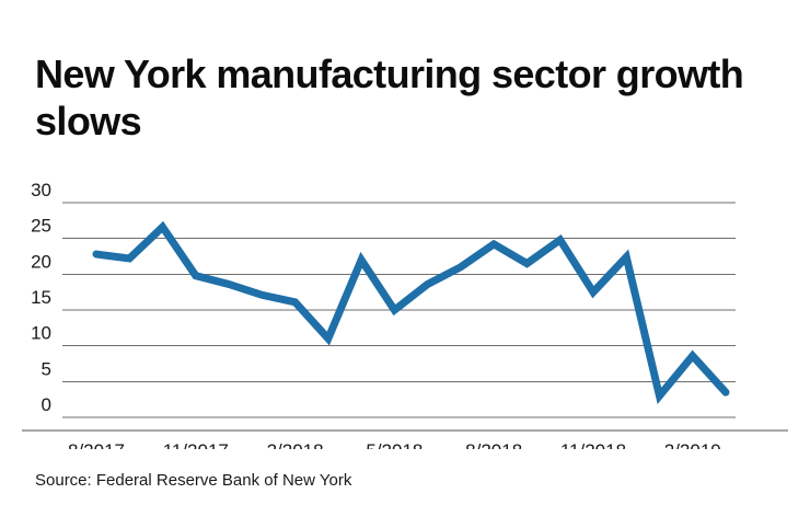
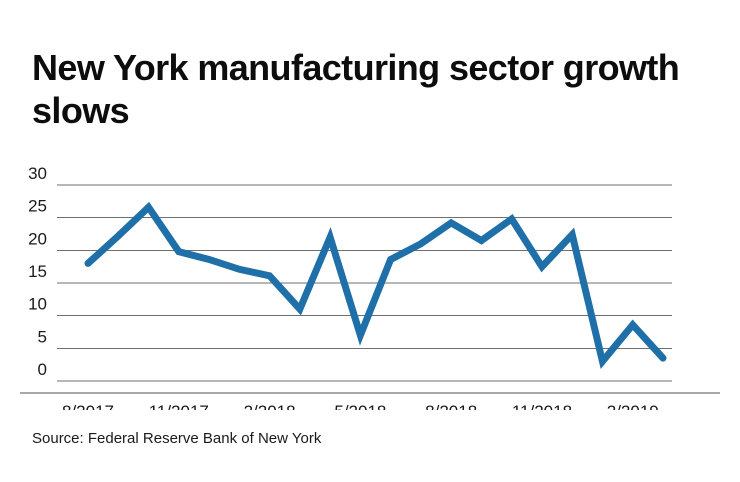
8/2017: 23 -> 18
5/2018: 15 -> 7
